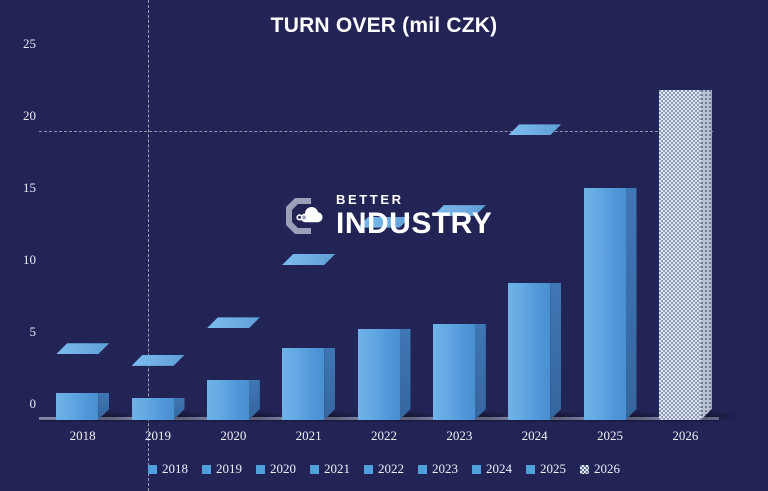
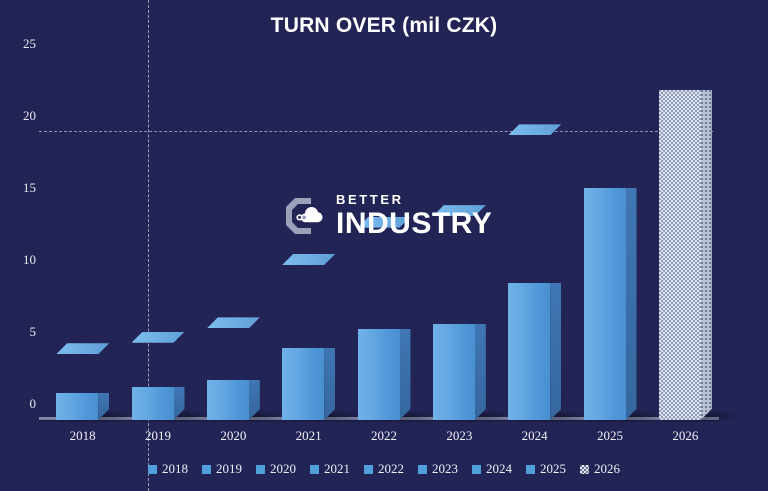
2019: 1.5 -> 2.3
